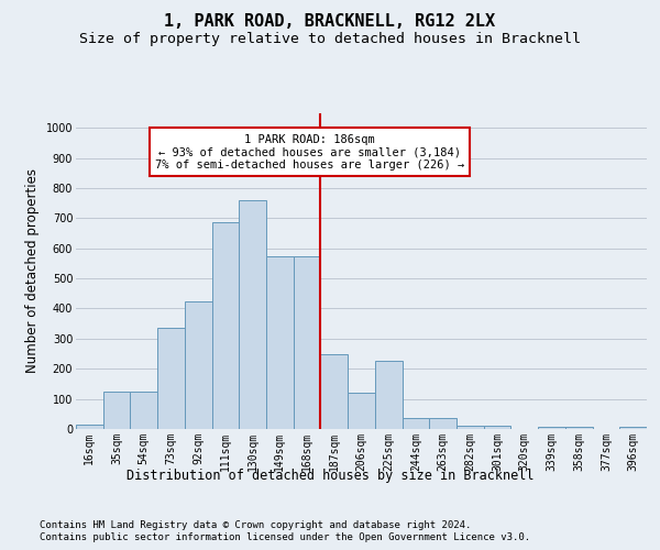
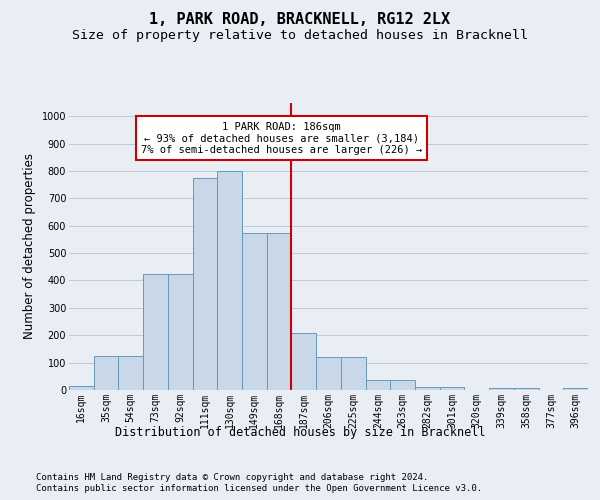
73sqm: 335 -> 425
111sqm: 685 -> 775
130sqm: 760 -> 800
187sqm: 250 -> 210
225sqm: 225 -> 120
